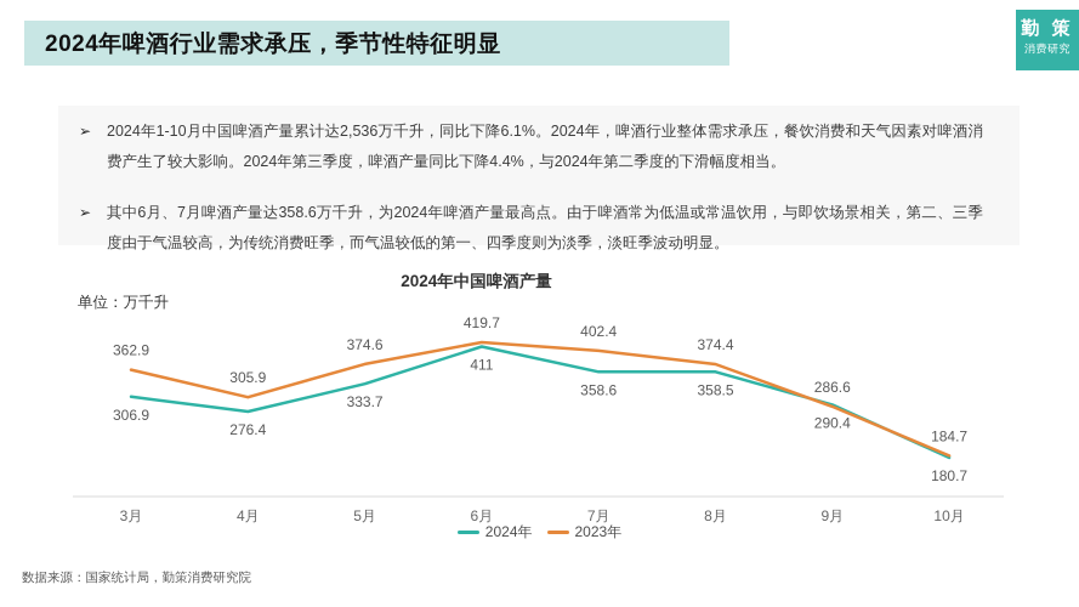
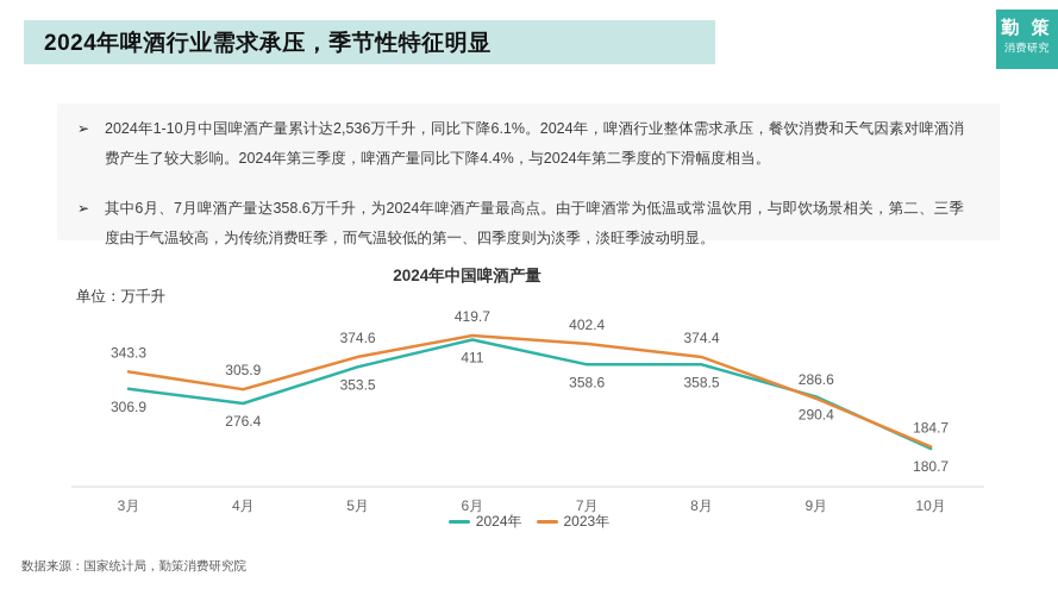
2023年/3月: 362.9 -> 343.3
2024年/5月: 333.7 -> 353.5
